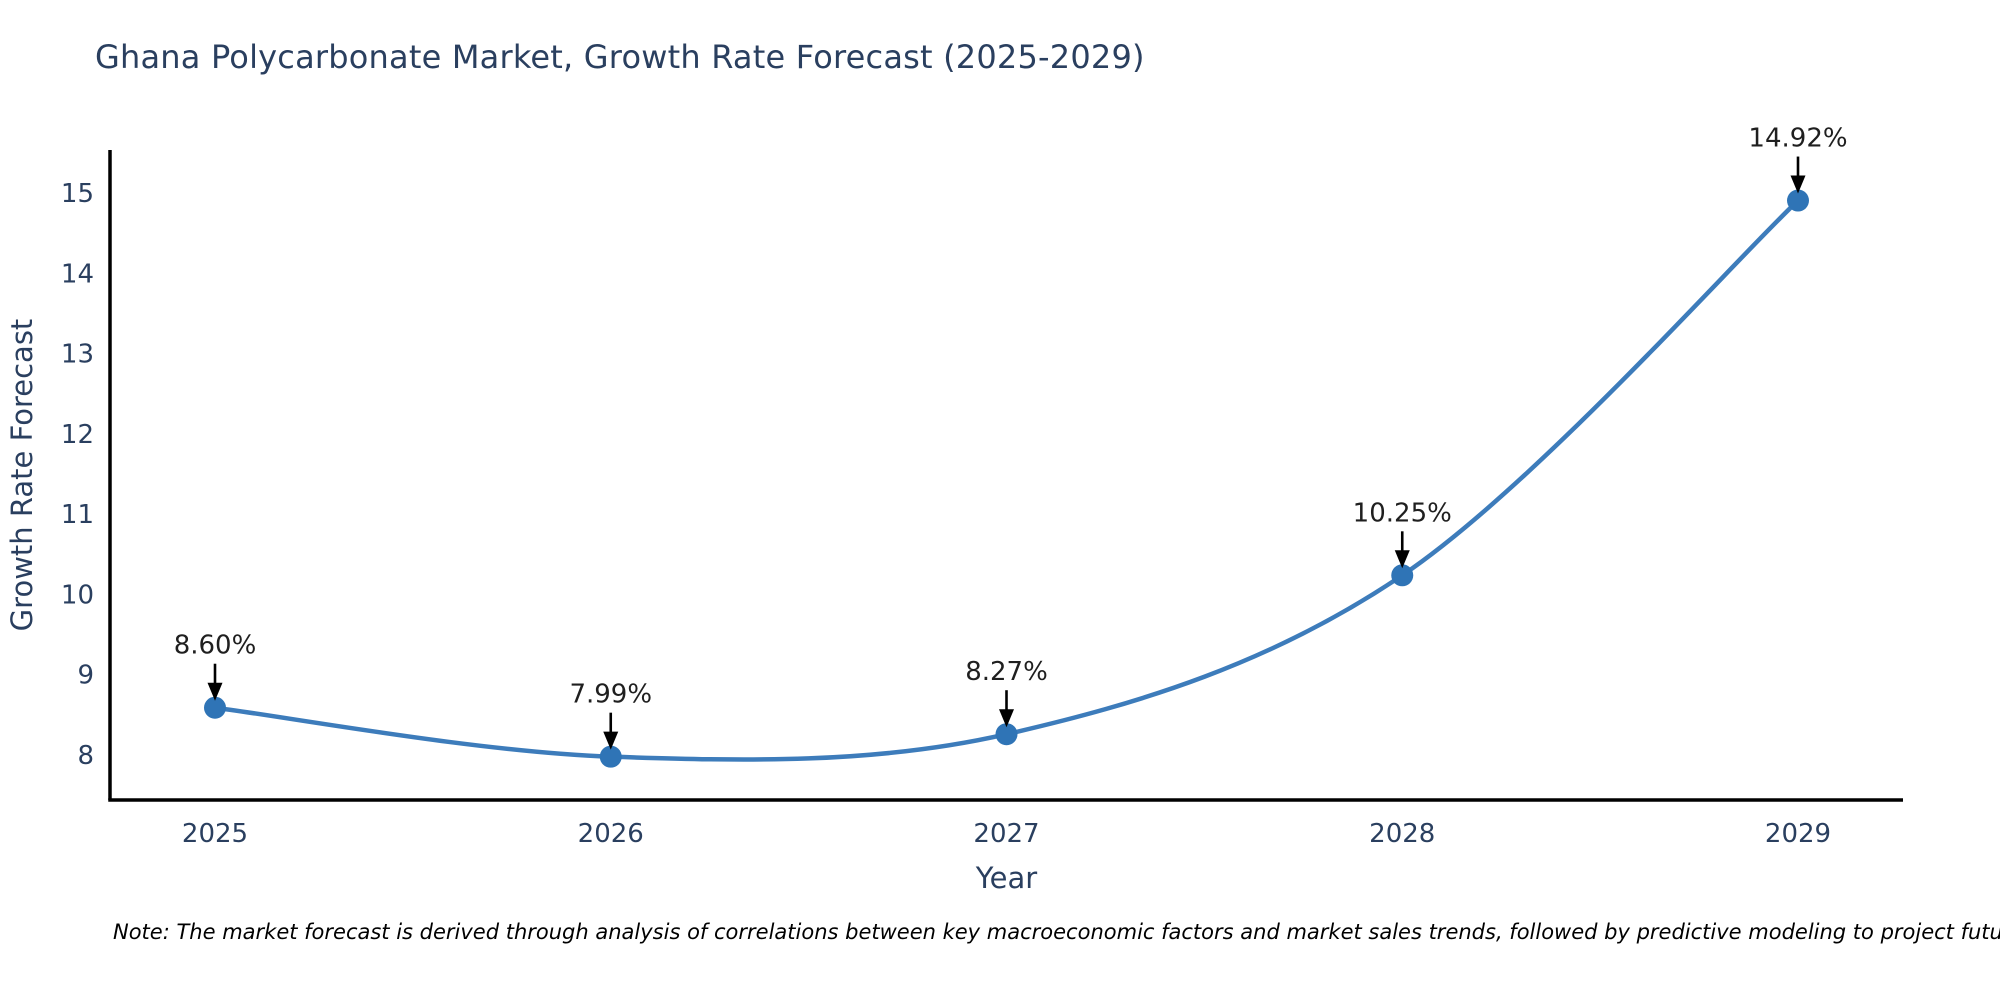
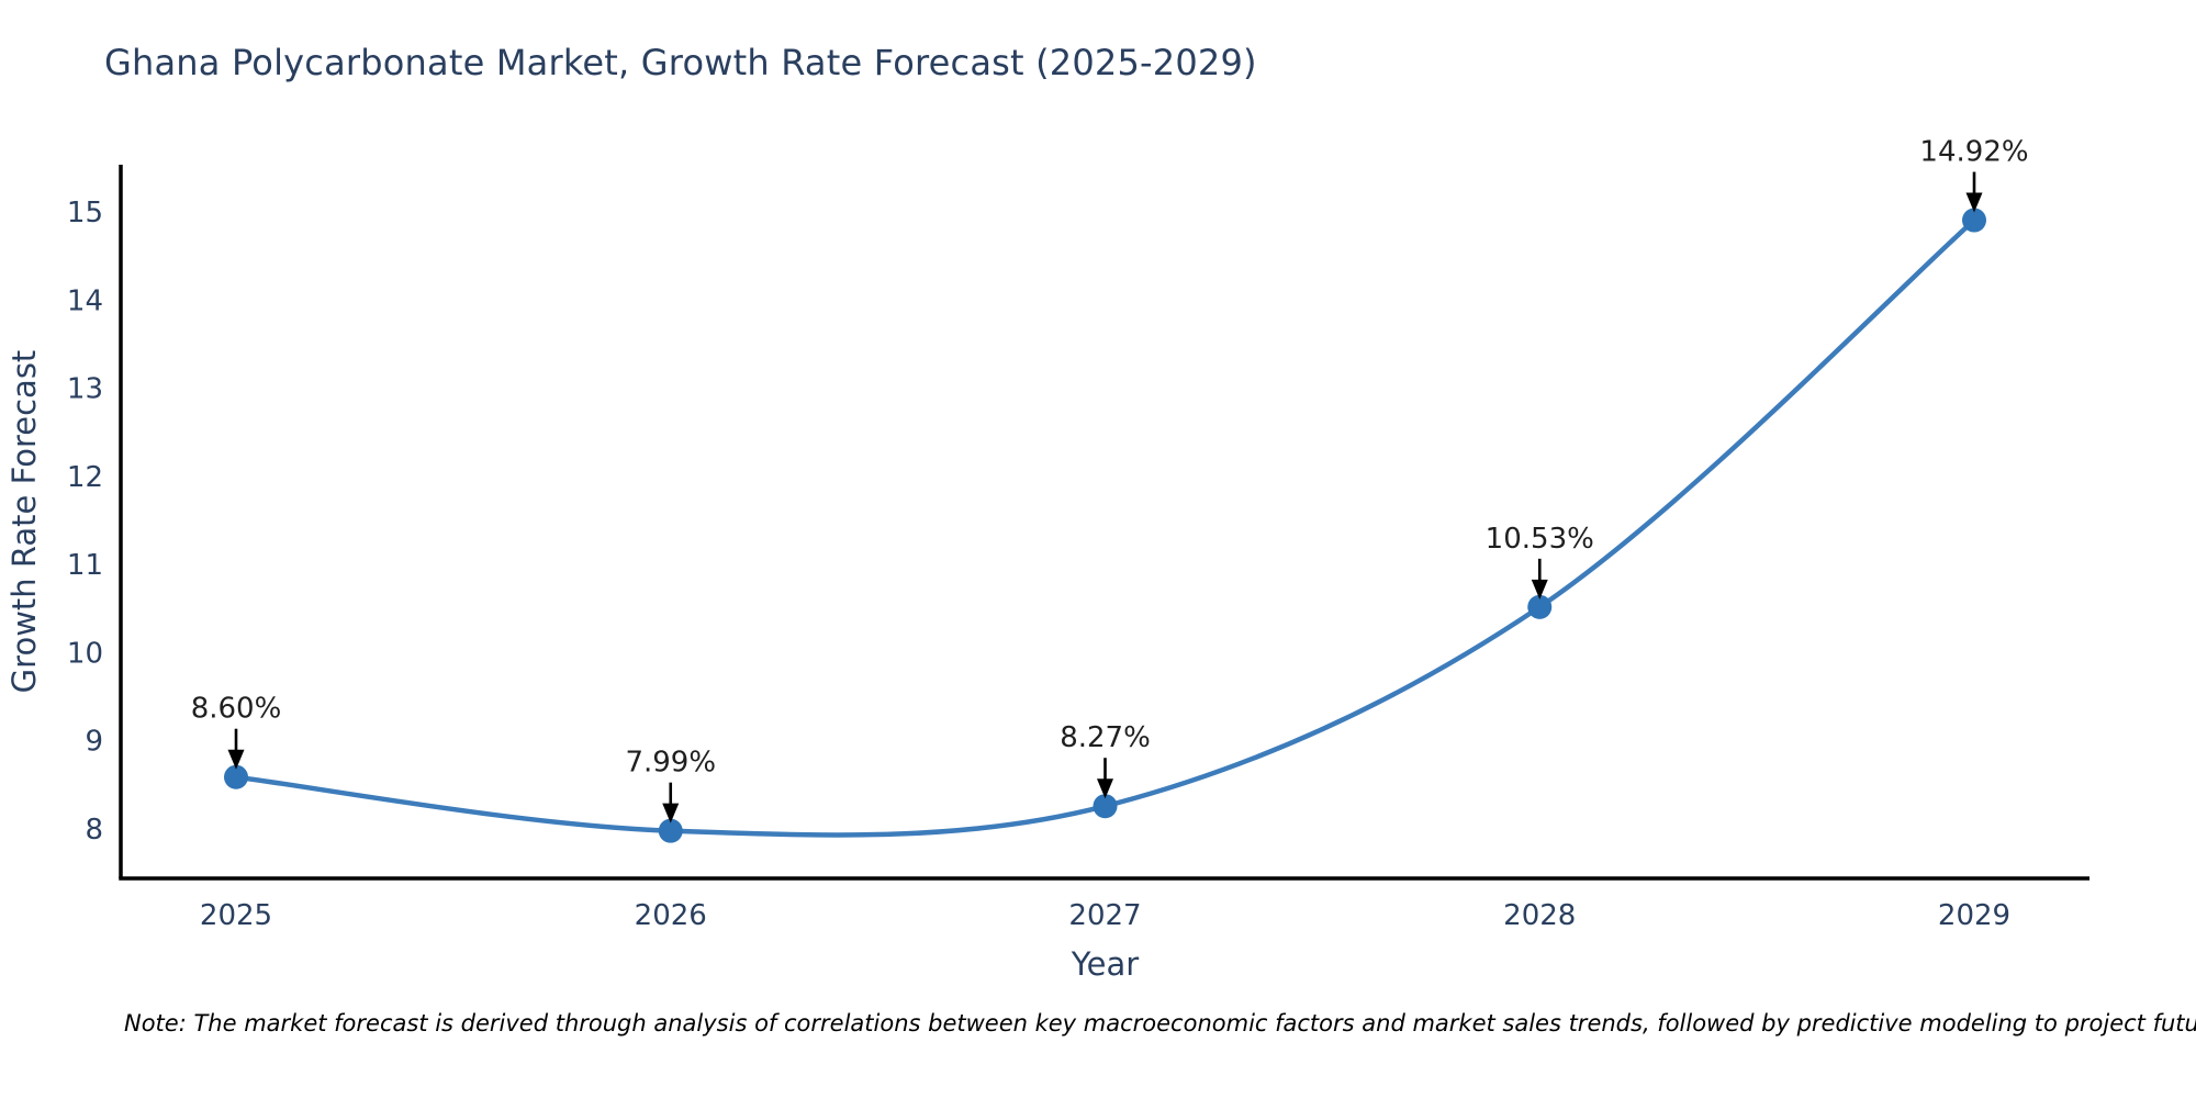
2028: 10.25% -> 10.53%
